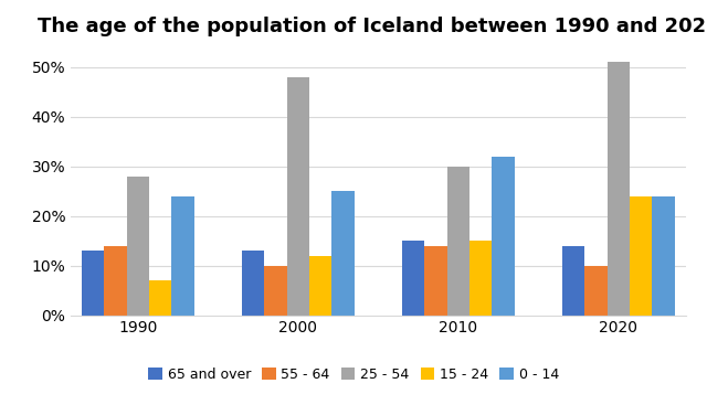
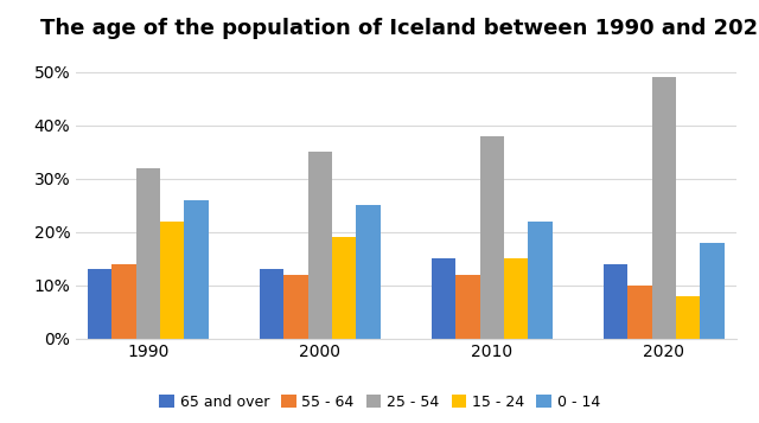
25 - 54/1990: 28% -> 32%
15 - 24/1990: 7% -> 22%
0 - 14/1990: 24% -> 26%
55 - 64/2000: 10% -> 12%
25 - 54/2000: 48% -> 35%
15 - 24/2000: 12% -> 19%
55 - 64/2010: 14% -> 12%
25 - 54/2010: 30% -> 38%
0 - 14/2010: 32% -> 22%
25 - 54/2020: 51% -> 49%
15 - 24/2020: 24% -> 8%
0 - 14/2020: 24% -> 18%
